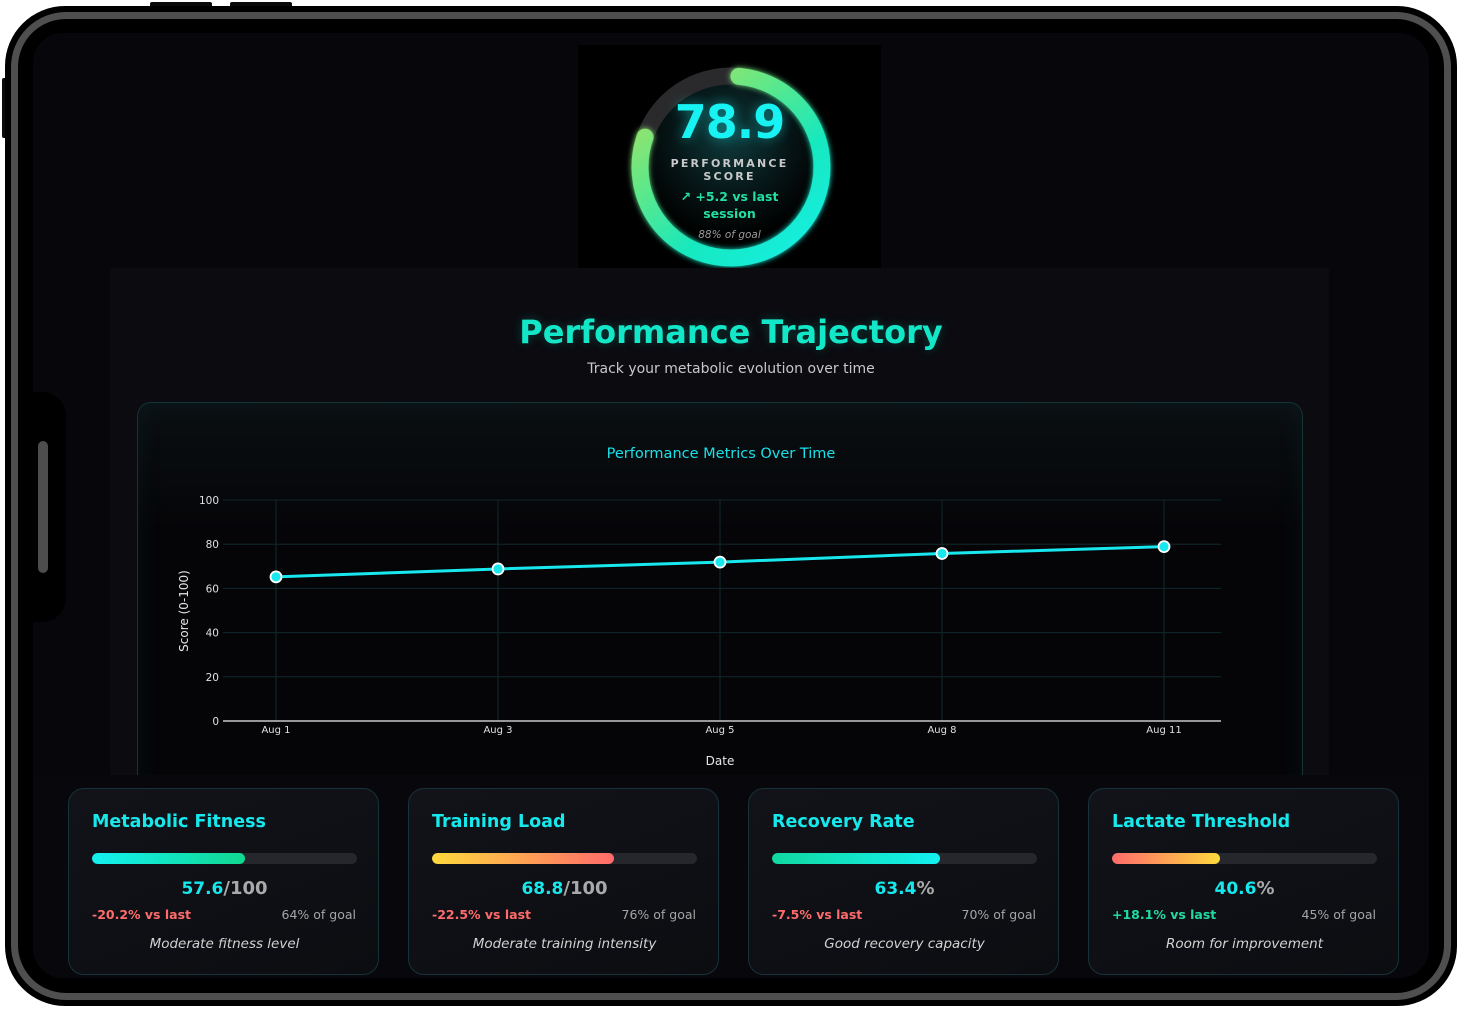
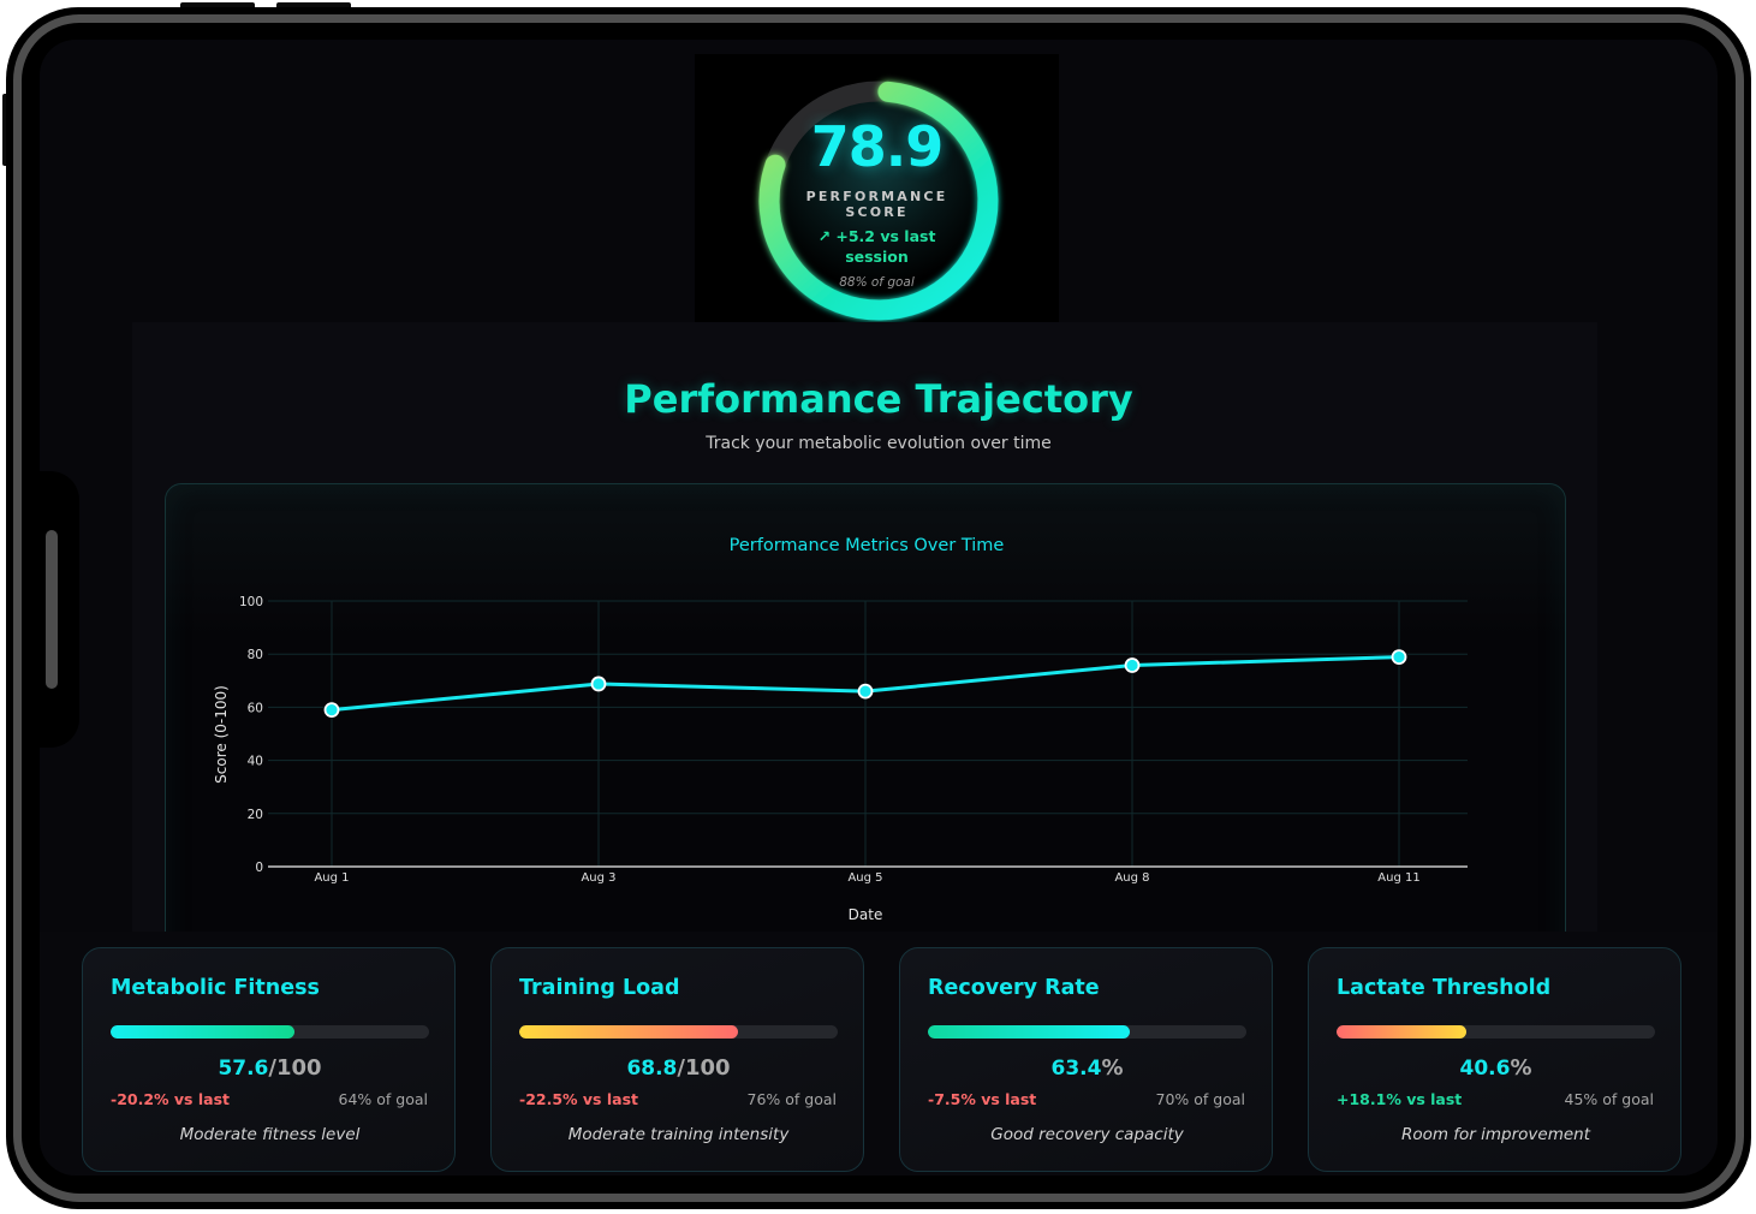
Aug 1: 65 -> 59
Aug 5: 72 -> 66
